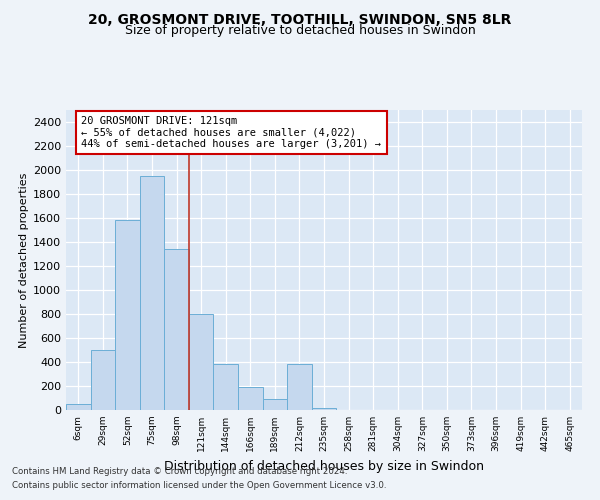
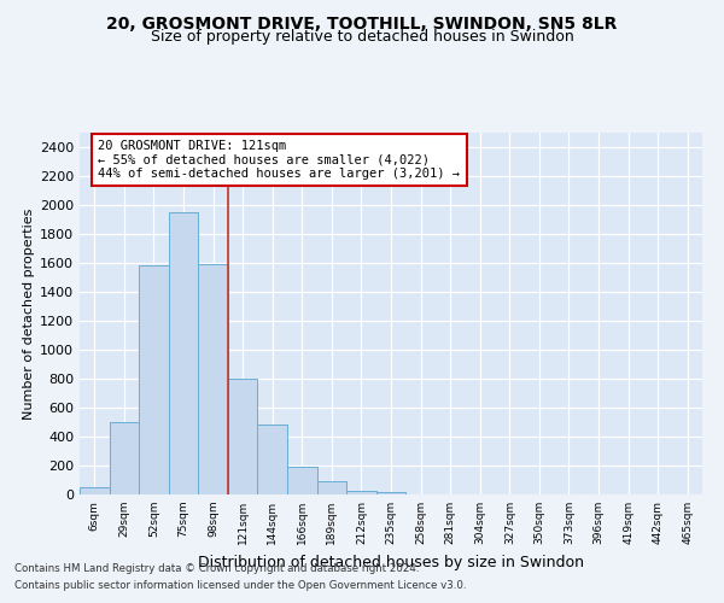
98sqm: 1340 -> 1590
144sqm: 380 -> 480
212sqm: 380 -> 20
